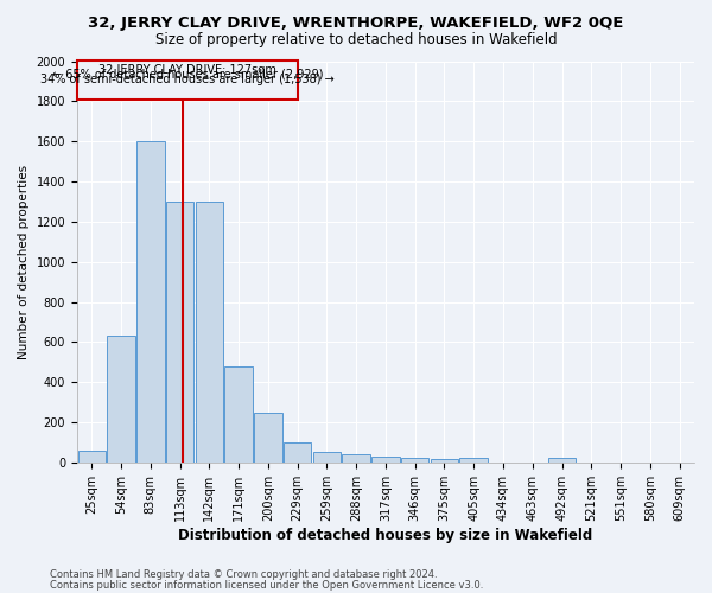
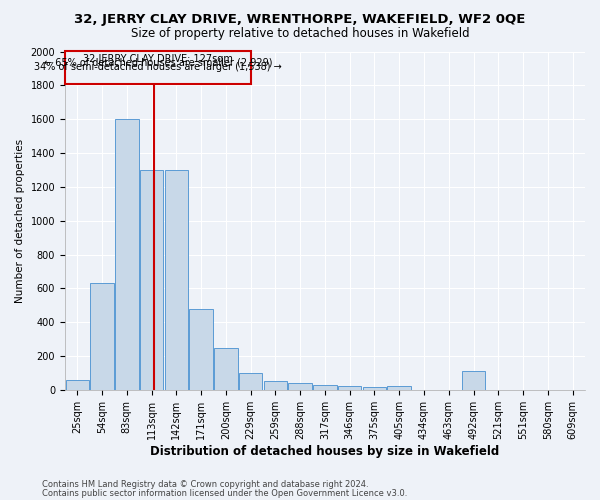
492sqm: 20 -> 110
